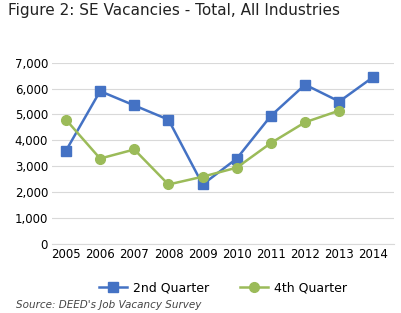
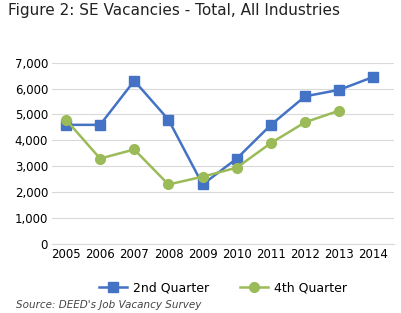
2nd Quarter/2005: 3,600 -> 4,600
2nd Quarter/2006: 5,900 -> 4,600
2nd Quarter/2007: 5,350 -> 6,300
2nd Quarter/2011: 4,950 -> 4,600
2nd Quarter/2012: 6,150 -> 5,700
2nd Quarter/2013: 5,500 -> 5,950
